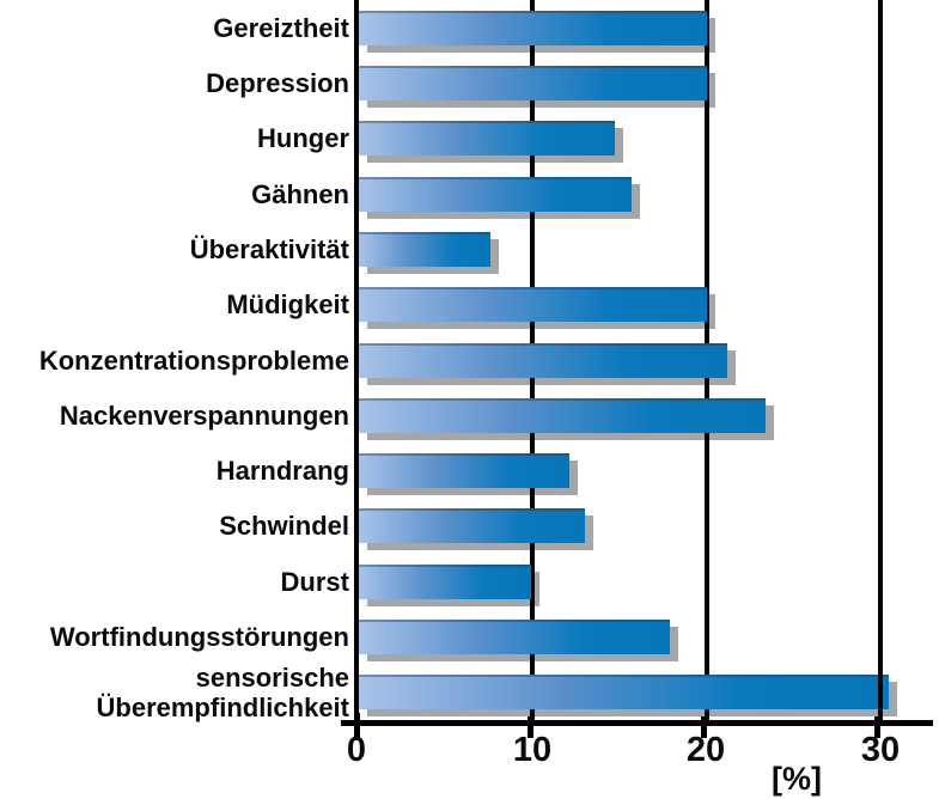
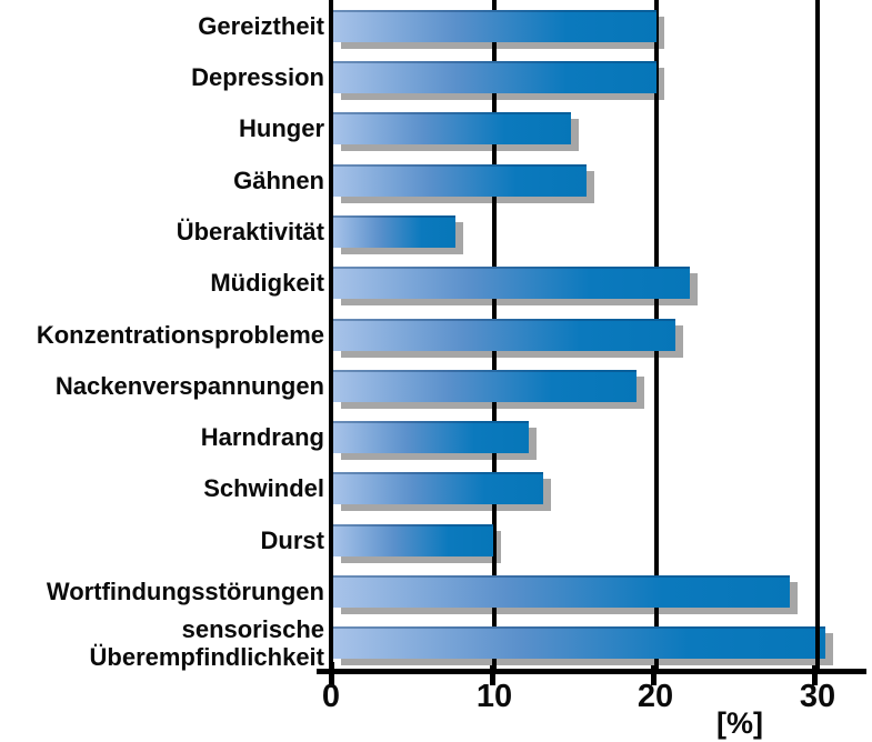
Müdigkeit: 20.0 -> 22.1
Nackenverspannungen: 23.4 -> 18.8
Wortfindungsstörungen: 17.9 -> 28.3
